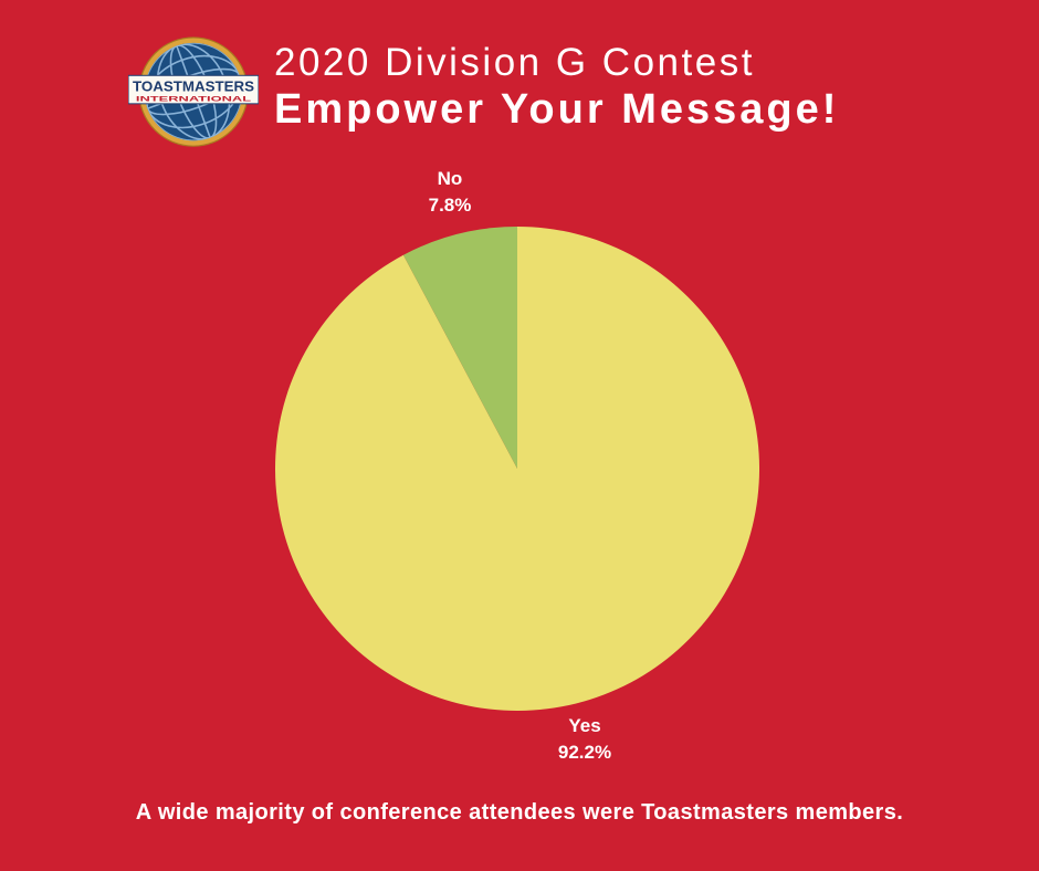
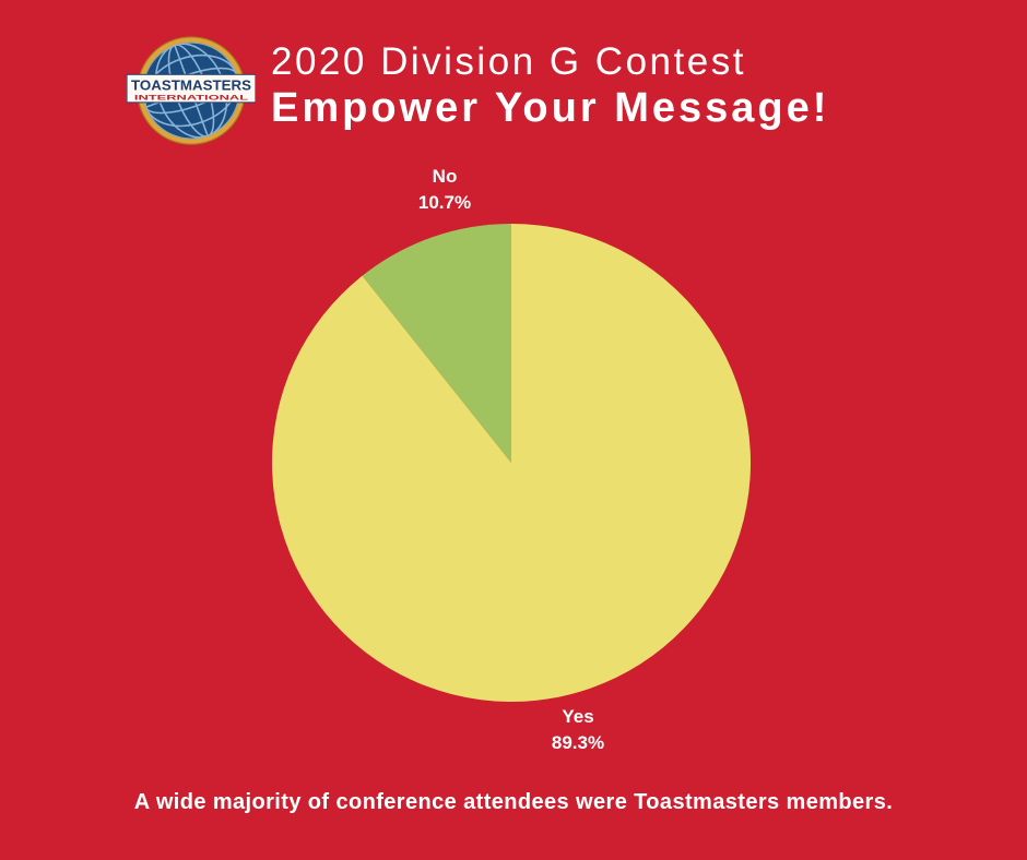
Yes: 92.2% -> 89.3%
No: 7.8% -> 10.7%
